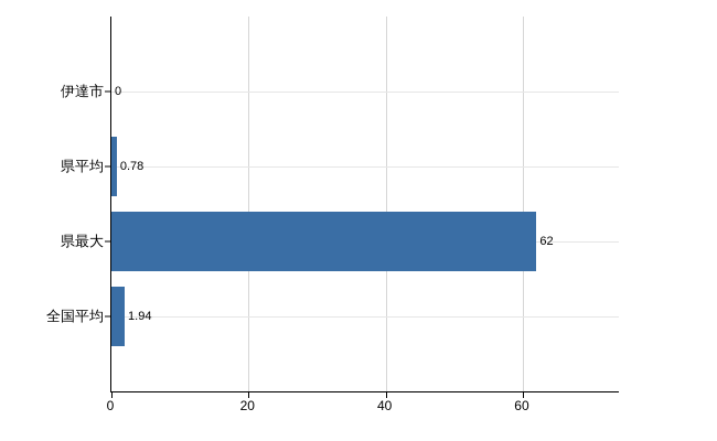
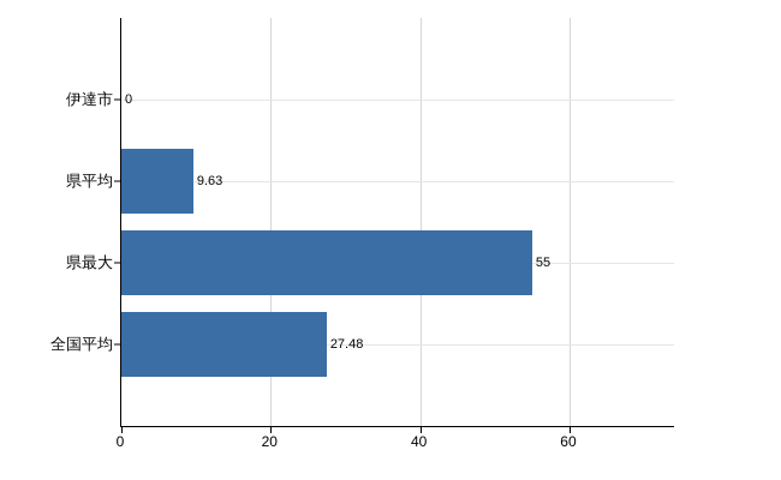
県平均: 0.78 -> 9.63
県最大: 62 -> 55
全国平均: 1.94 -> 27.48
